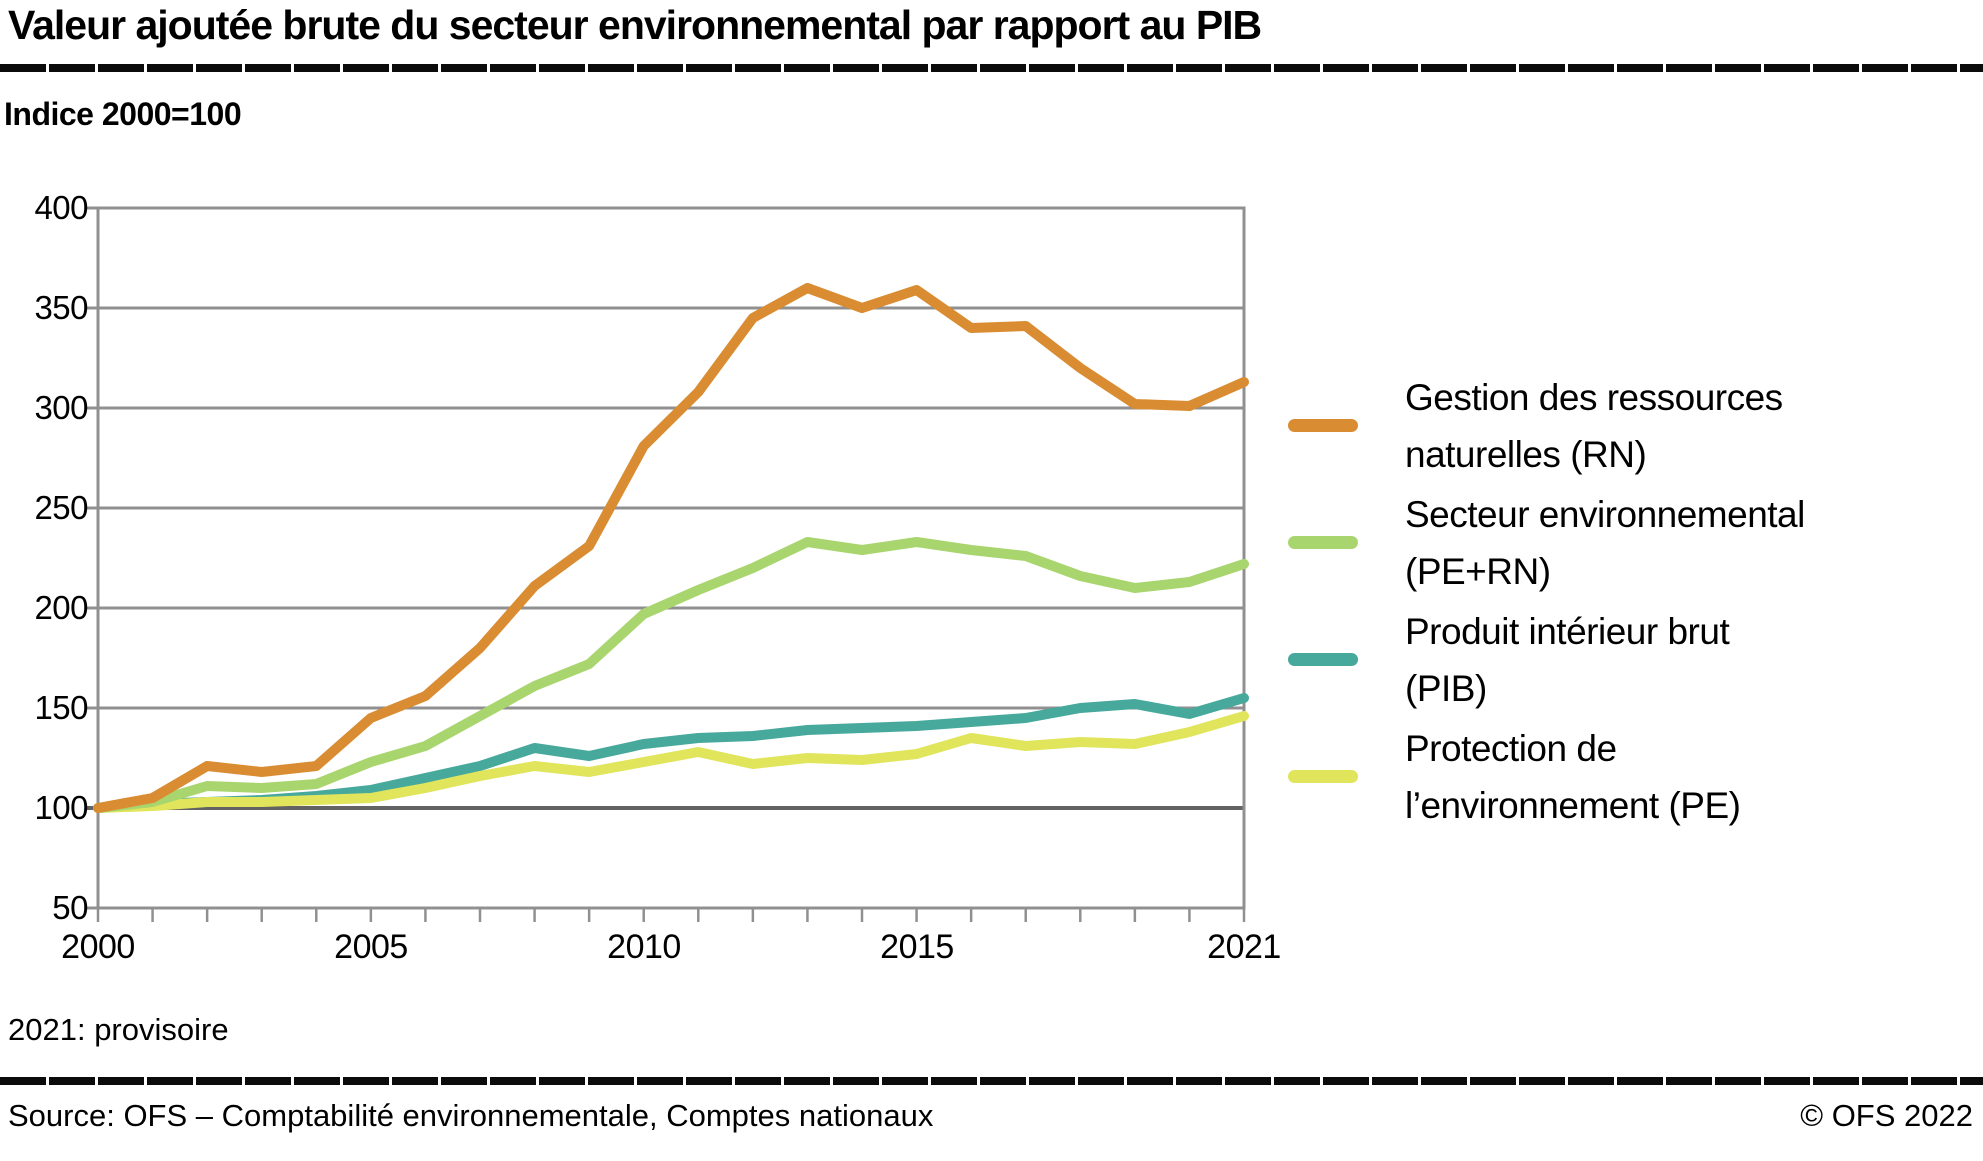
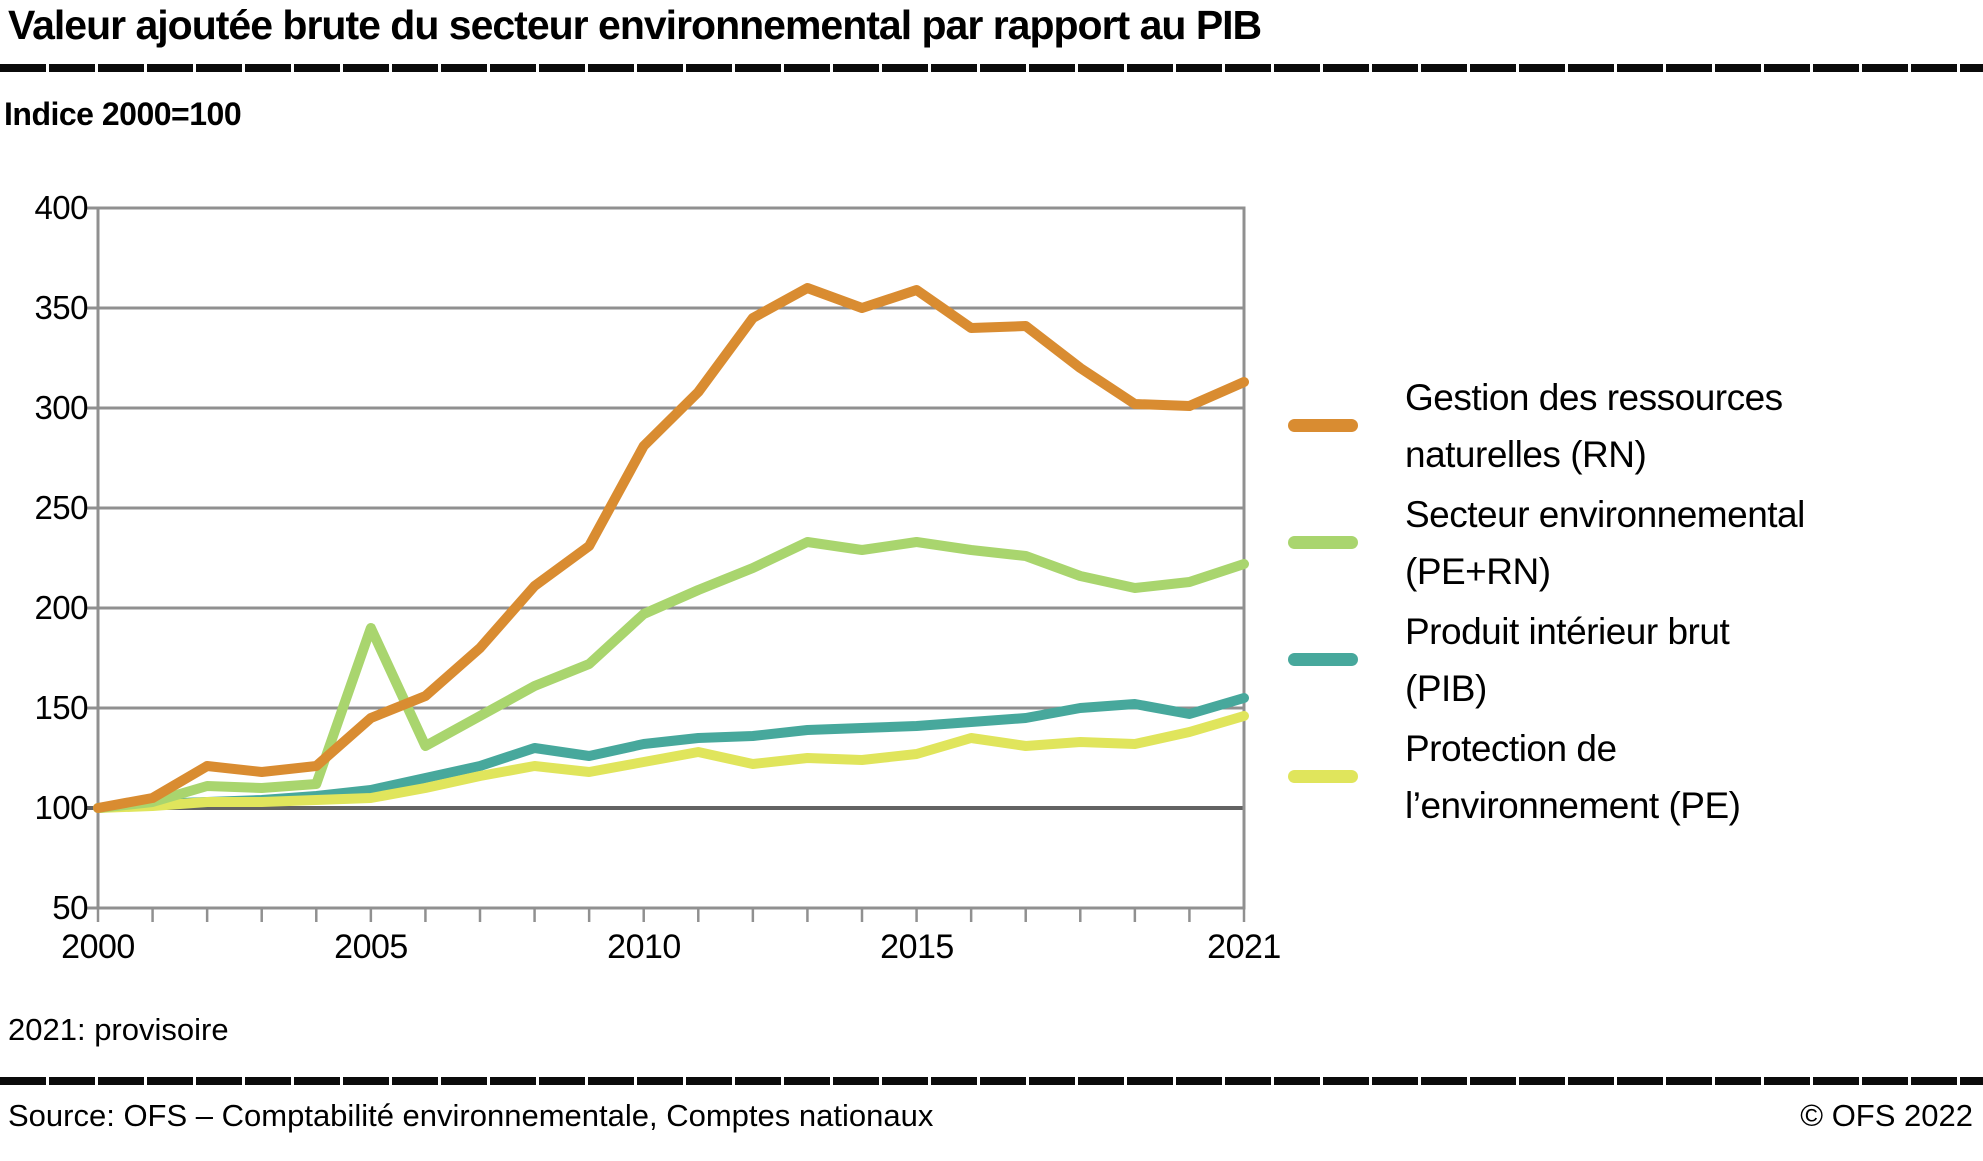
Secteur environnemental (PE+RN)/2005: 123 -> 190
